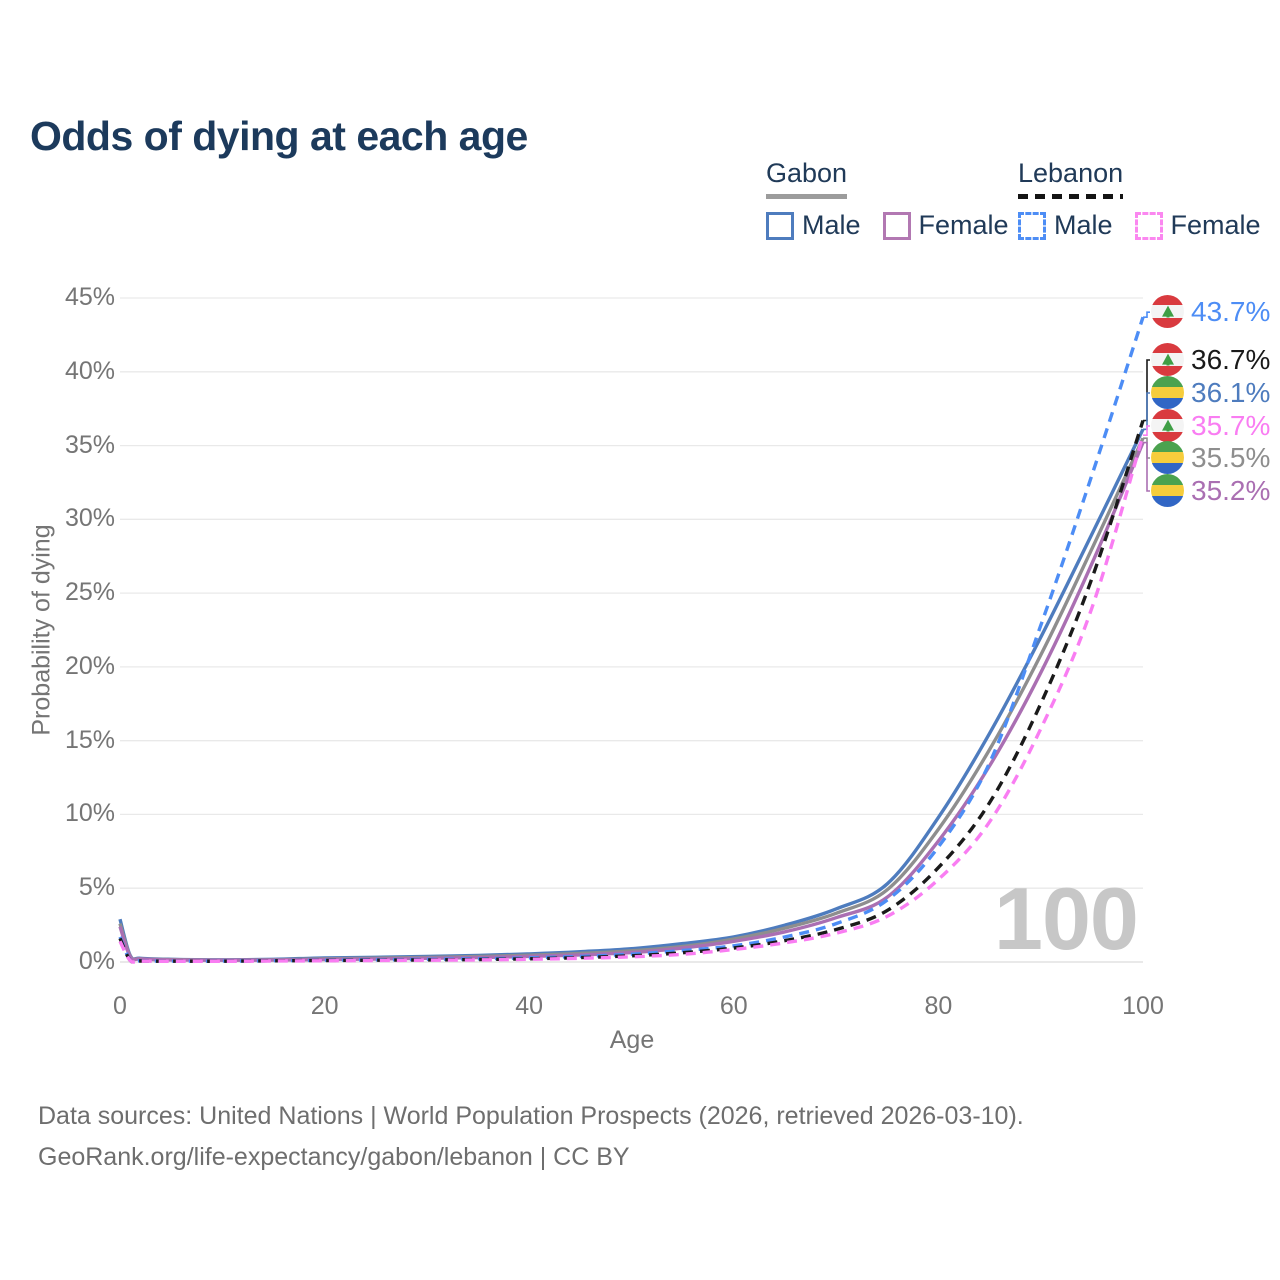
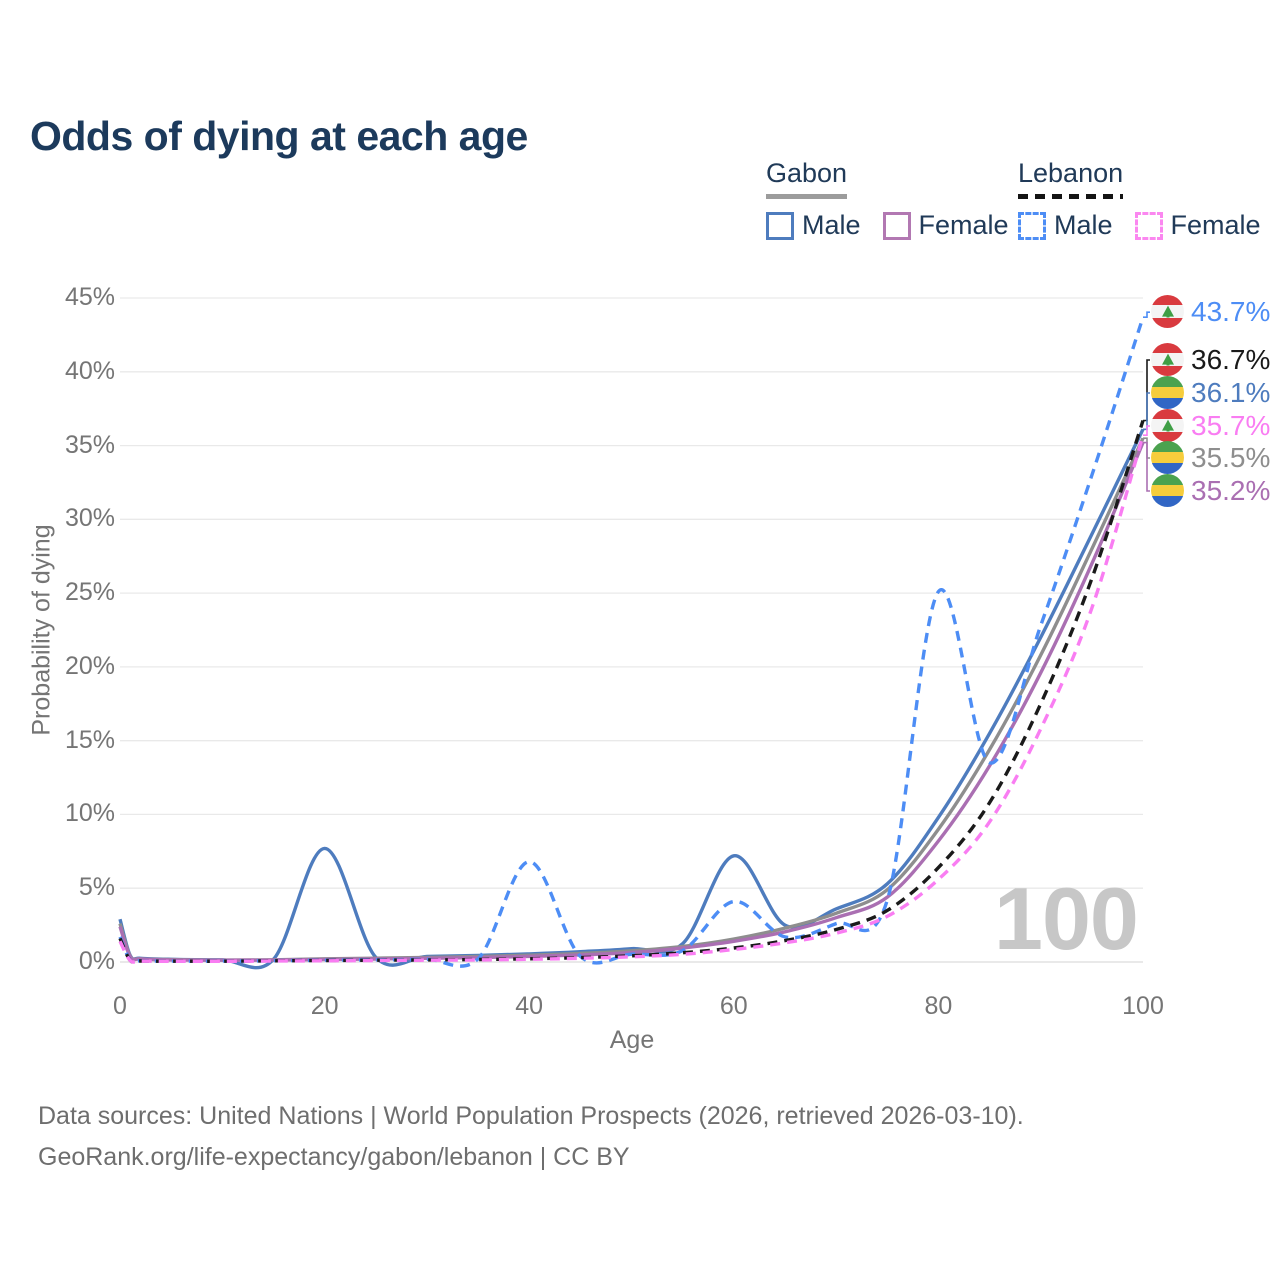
Gabon Male/20: 0.3% -> 7.7%
Lebanon Male/40: 0.3% -> 6.8%
Gabon Male/60: 1.7% -> 7.2%
Lebanon Male/60: 1.1% -> 4.1%
Lebanon Male/80: 7.8% -> 25.1%
